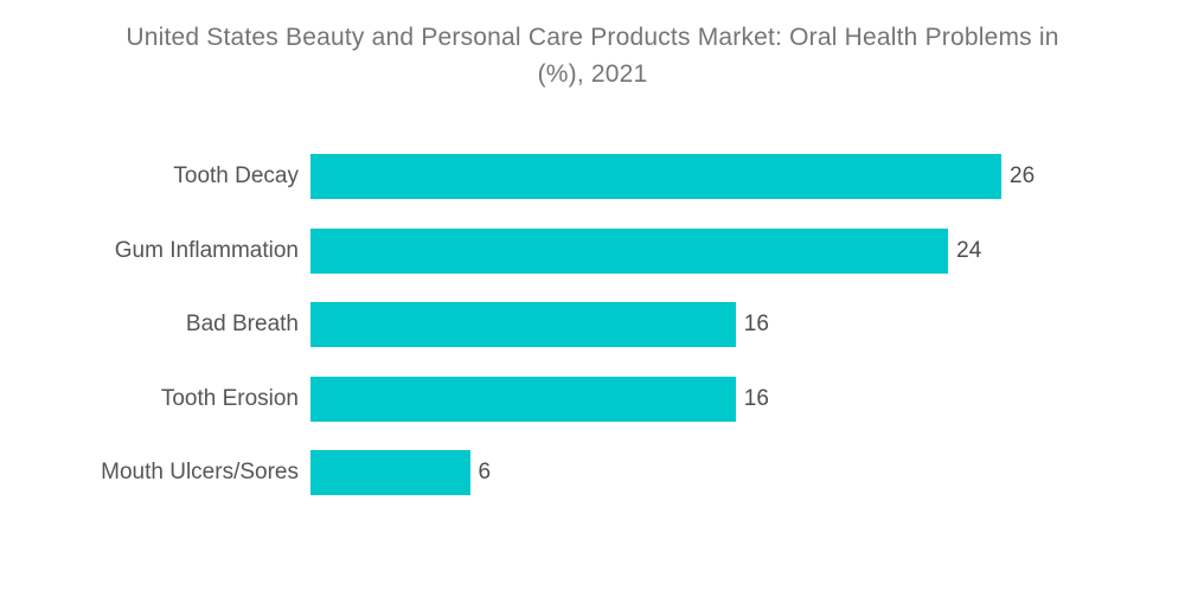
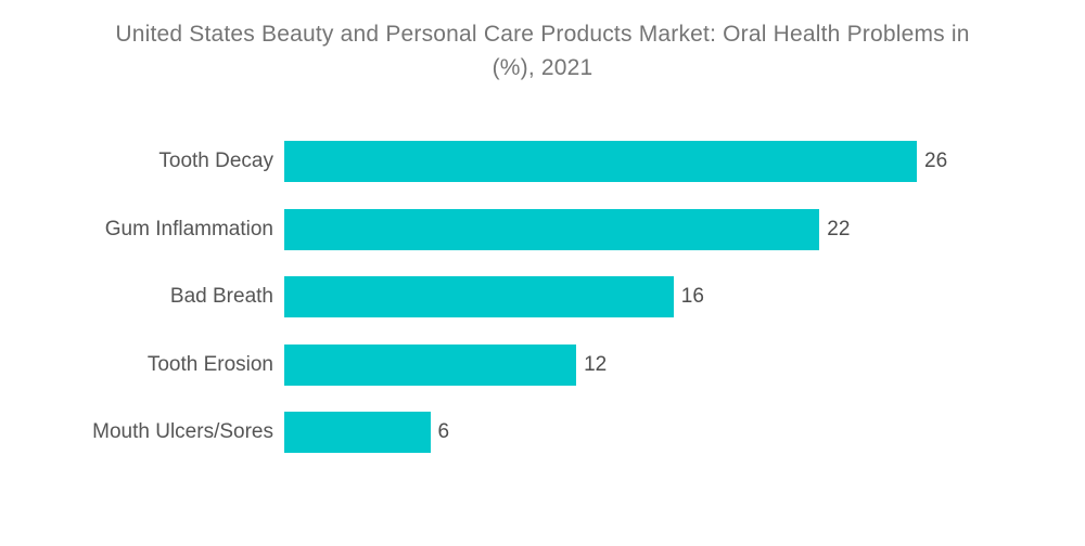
Gum Inflammation: 24 -> 22
Tooth Erosion: 16 -> 12
